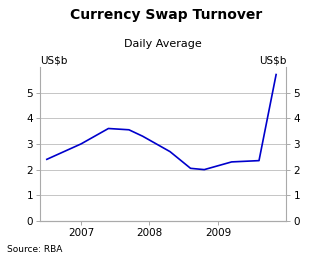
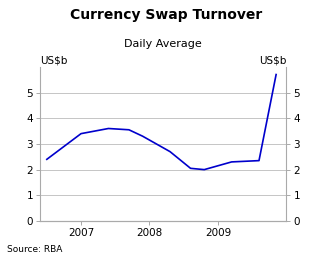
2007: 3.00 -> 3.40
